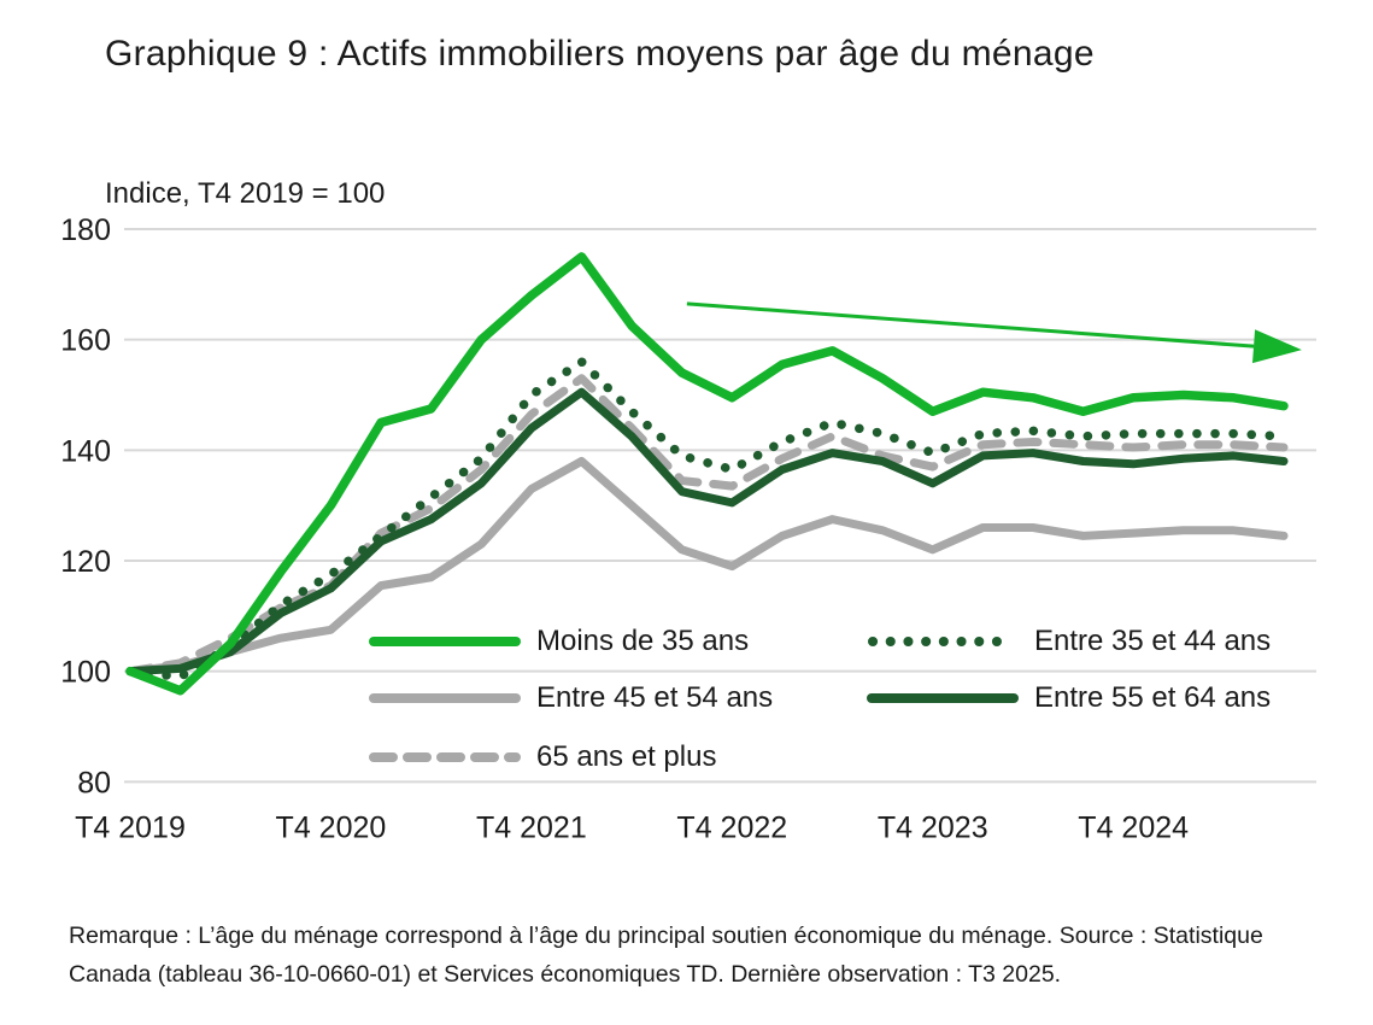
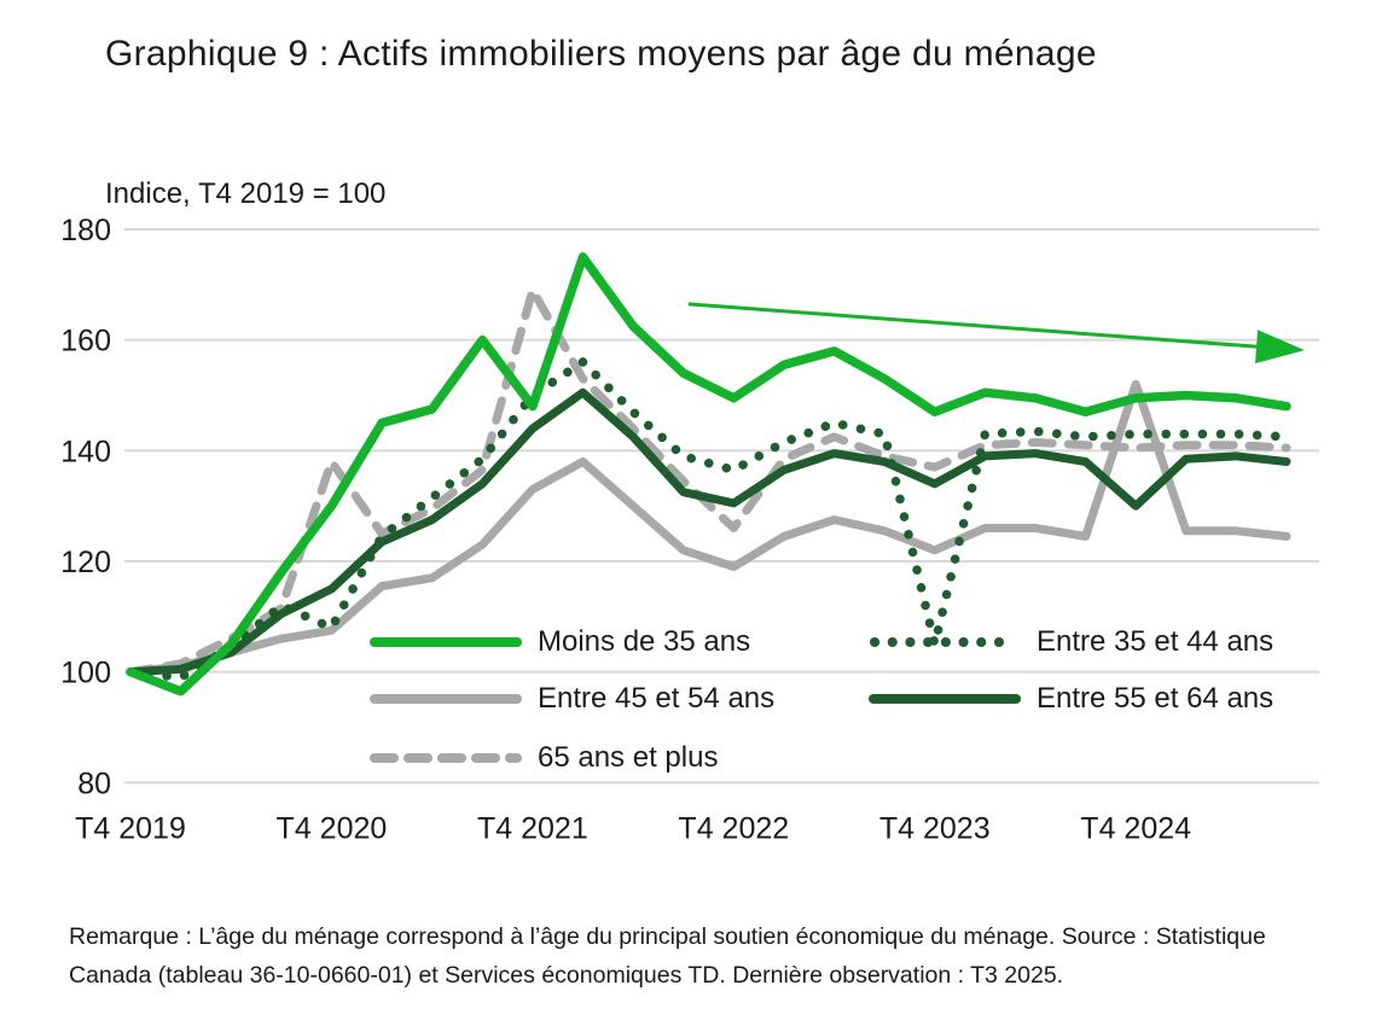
Entre 35 et 44 ans/T4 2020: 118 -> 108
65 ans et plus/T4 2020: 116 -> 138
Moins de 35 ans/T4 2021: 168 -> 148
65 ans et plus/T4 2021: 146 -> 169
65 ans et plus/T4 2022: 134 -> 126
Entre 35 et 44 ans/T4 2023: 140 -> 105
Entre 45 et 54 ans/T4 2024: 125 -> 152
Entre 55 et 64 ans/T4 2024: 138 -> 130
